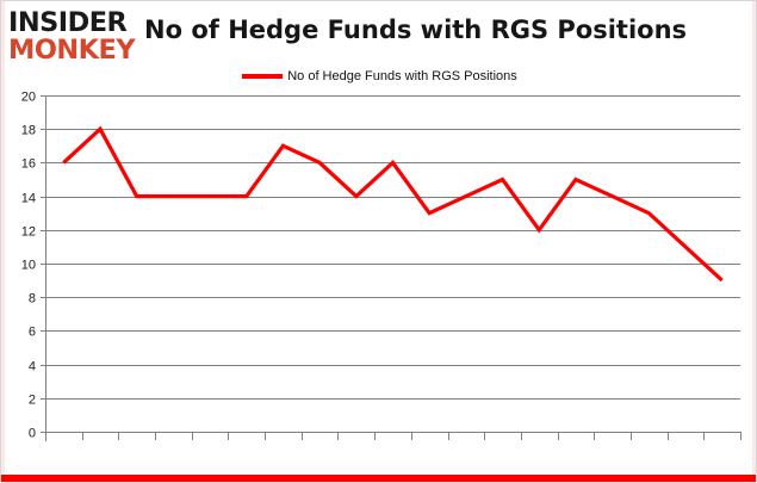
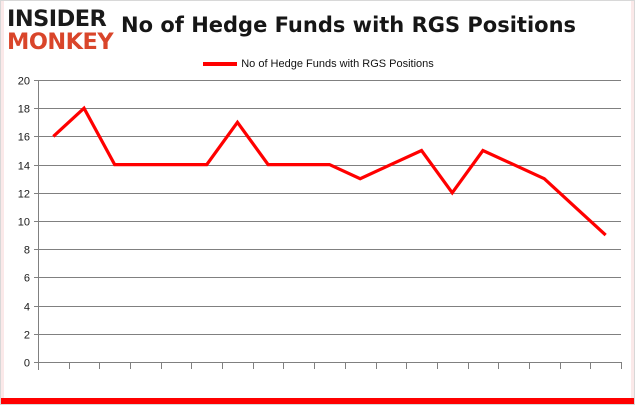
17Q2: 16 -> 14
17Q4: 16 -> 14
